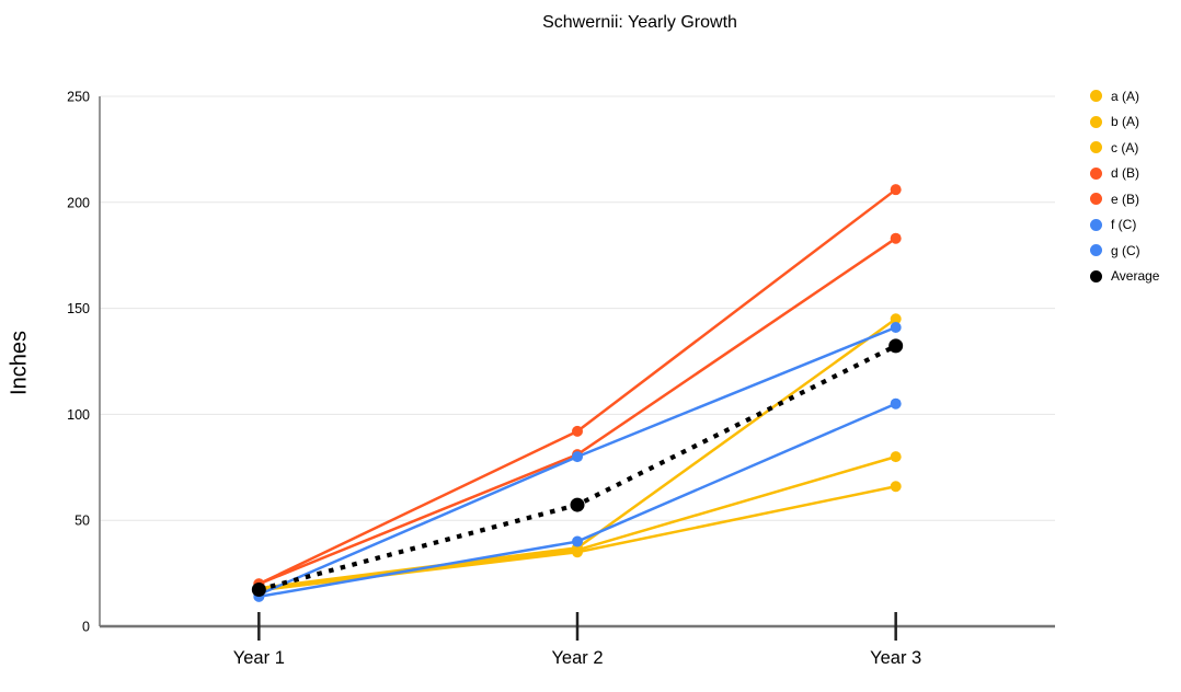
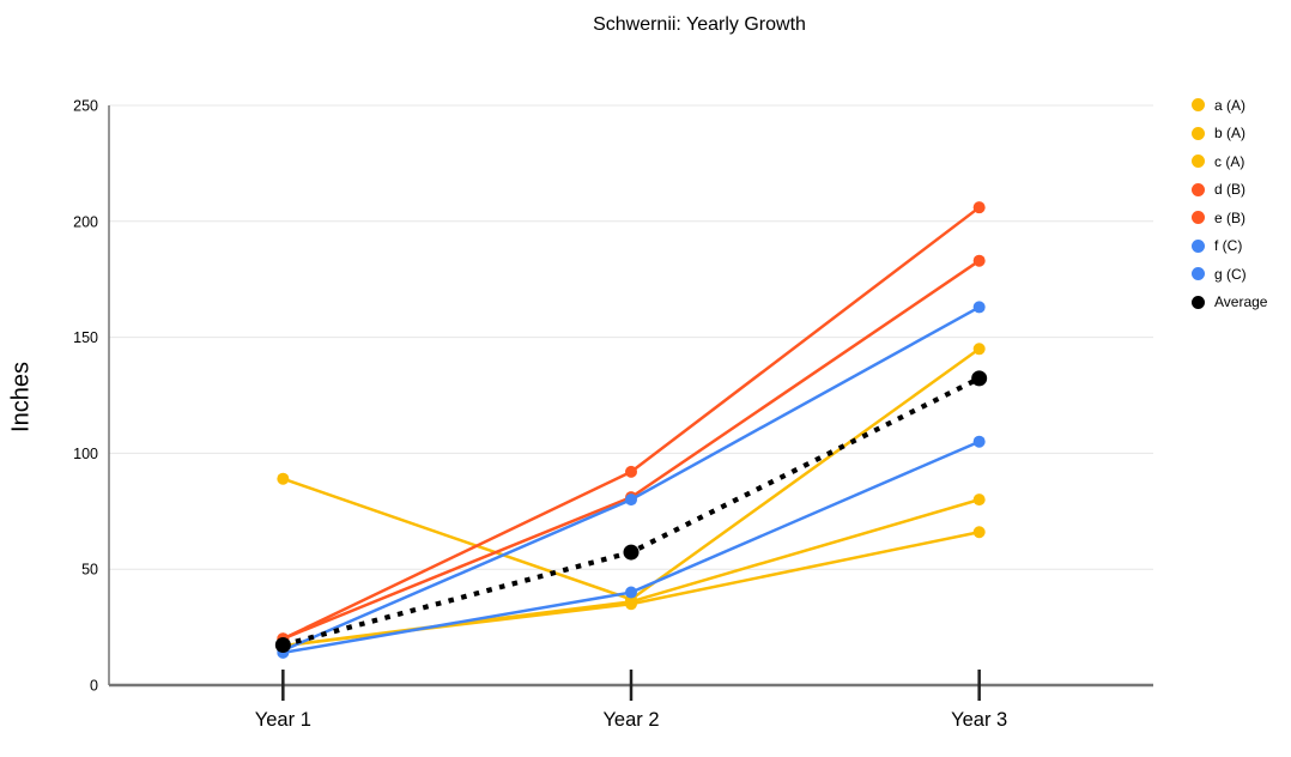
c (A)/Year 1: 18 -> 89
f (C)/Year 3: 141 -> 163
